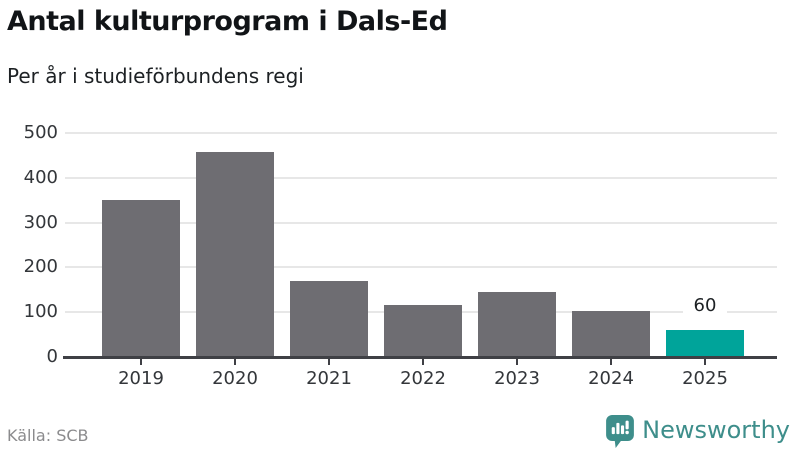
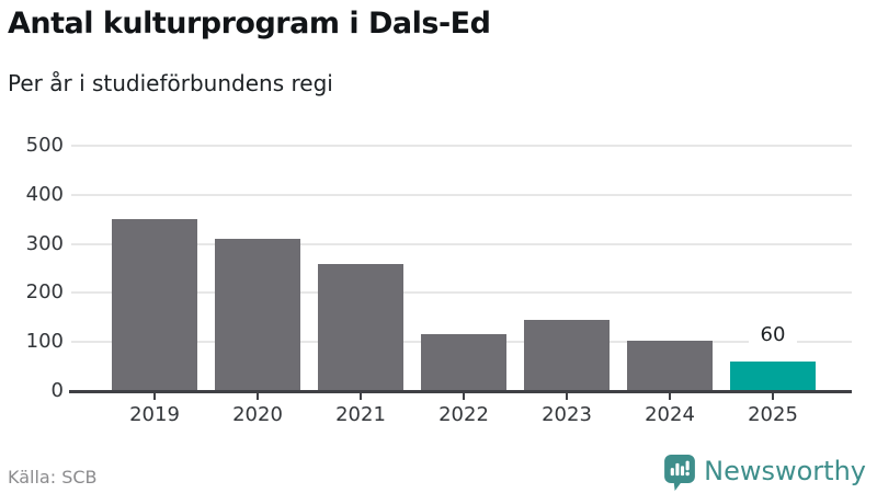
2020: 460 -> 310
2021: 170 -> 260
